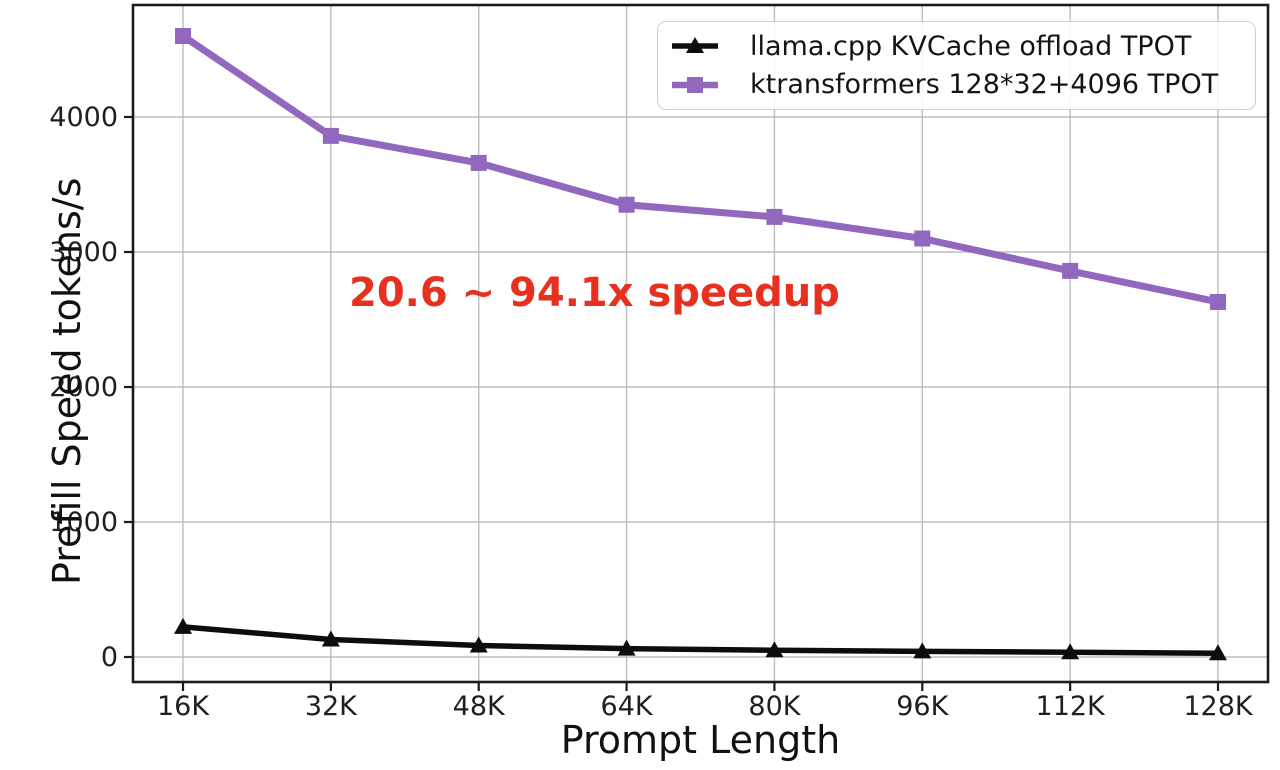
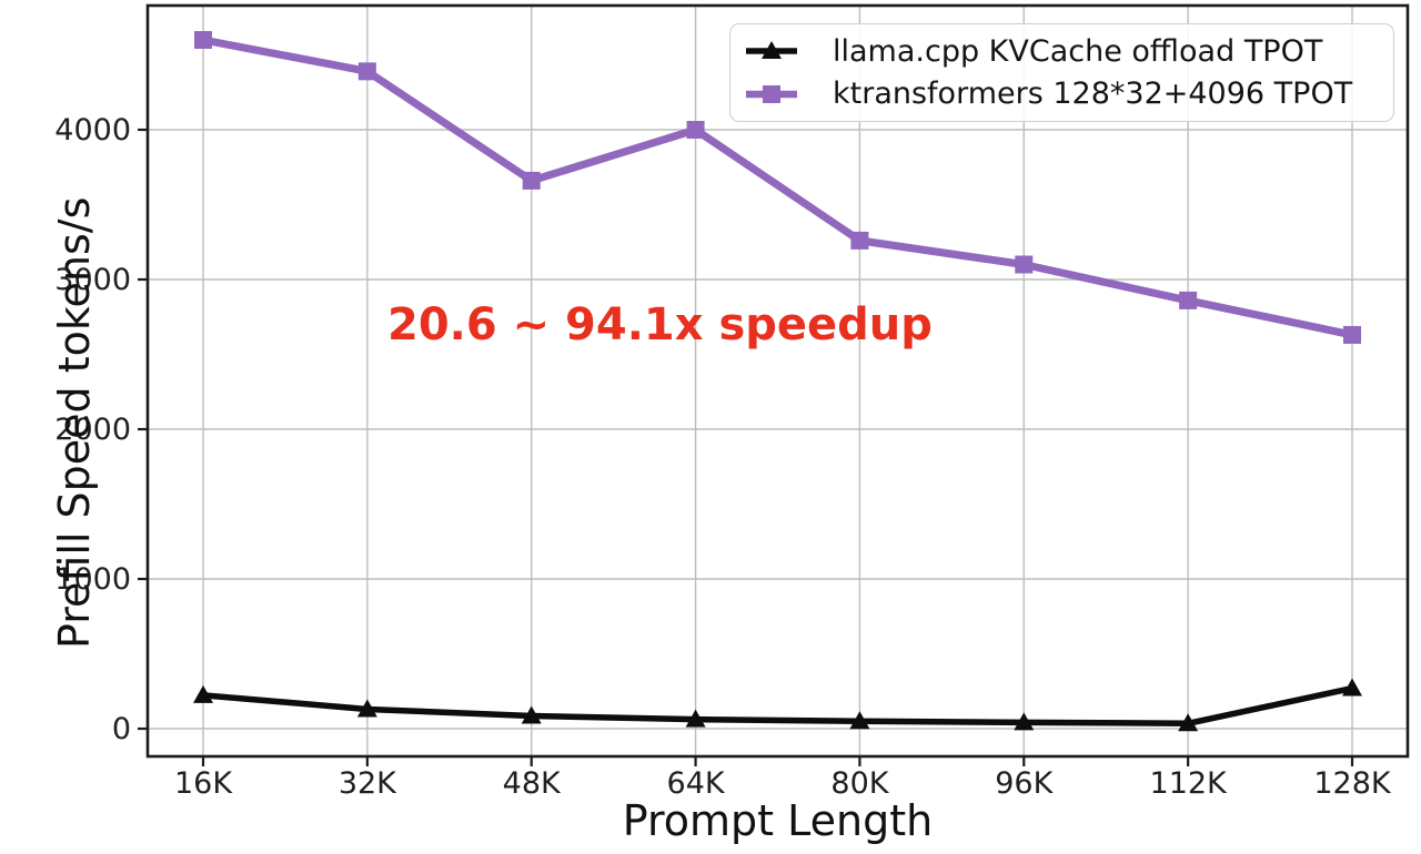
ktransformers 128*32+4096 TPOT/32K: 3860 -> 4390
ktransformers 128*32+4096 TPOT/64K: 3350 -> 4000
llama.cpp KVCache offload TPOT/128K: 30 -> 270
